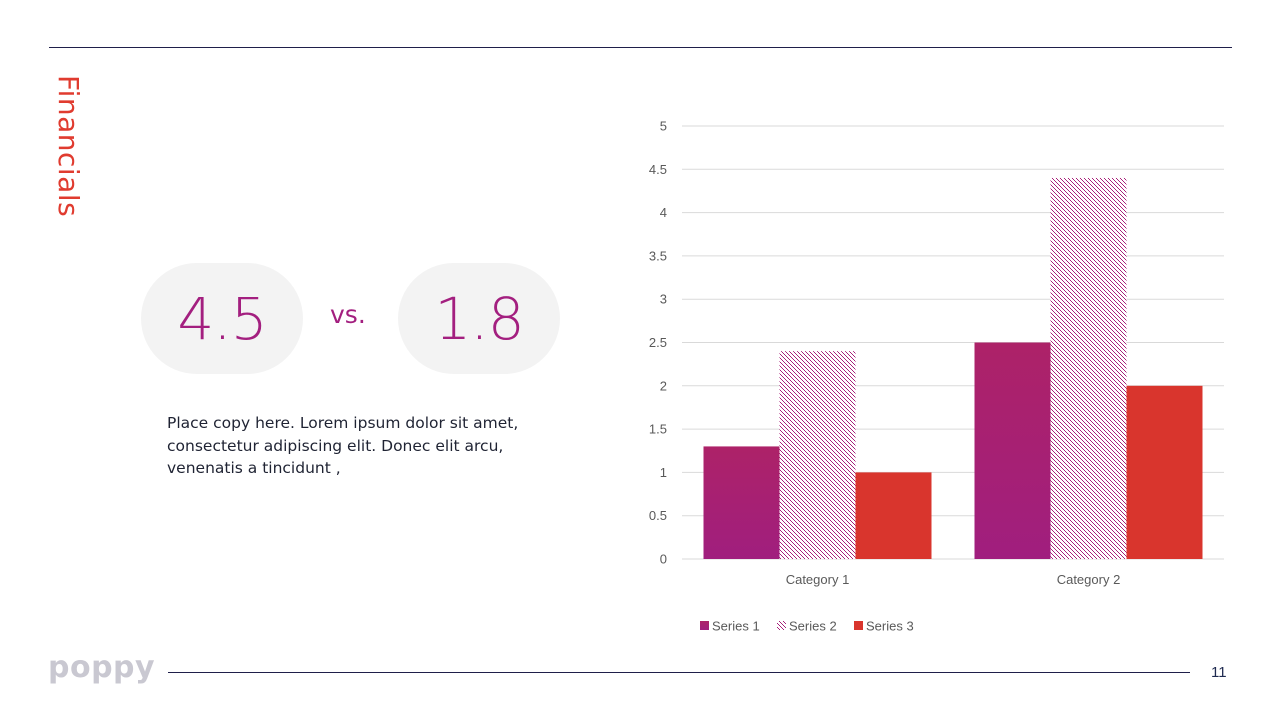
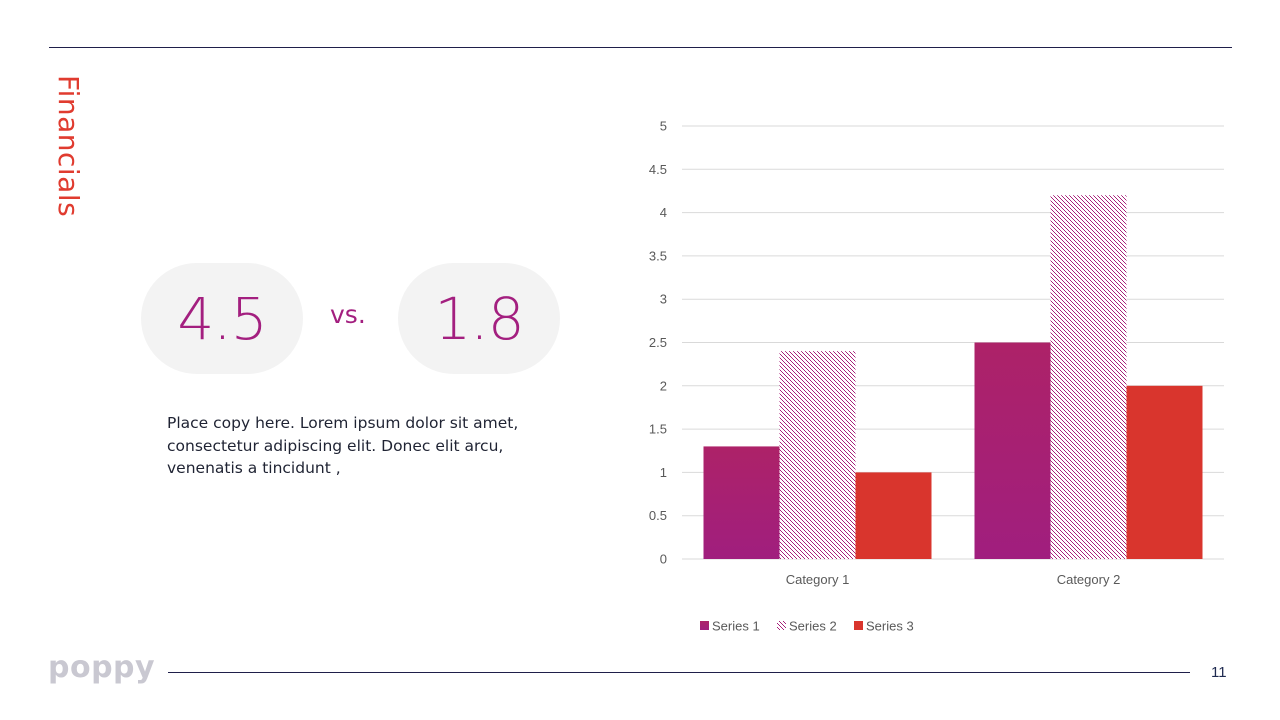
Series 2/Category 2: 4.4 -> 4.2
